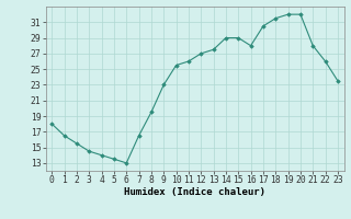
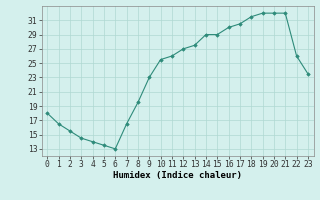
16: 28.0 -> 30.0
21: 28.0 -> 32.0
